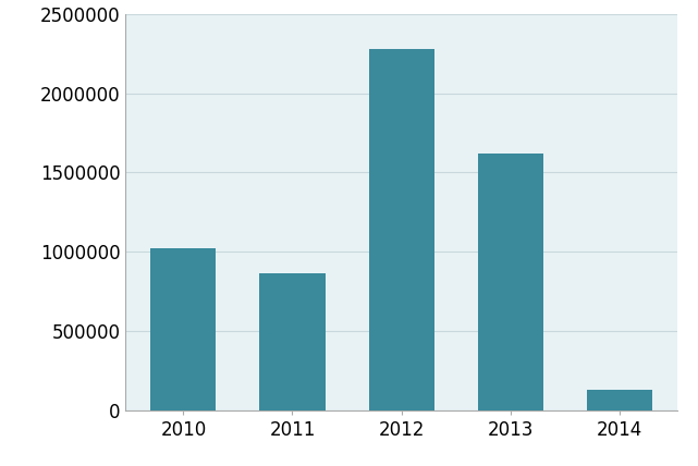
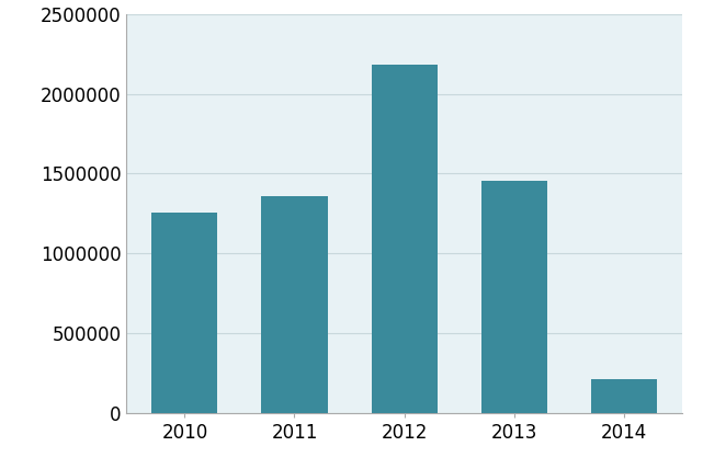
2010: 1020000 -> 1260000
2011: 860000 -> 1360000
2012: 2280000 -> 2180000
2013: 1620000 -> 1460000
2014: 130000 -> 210000
